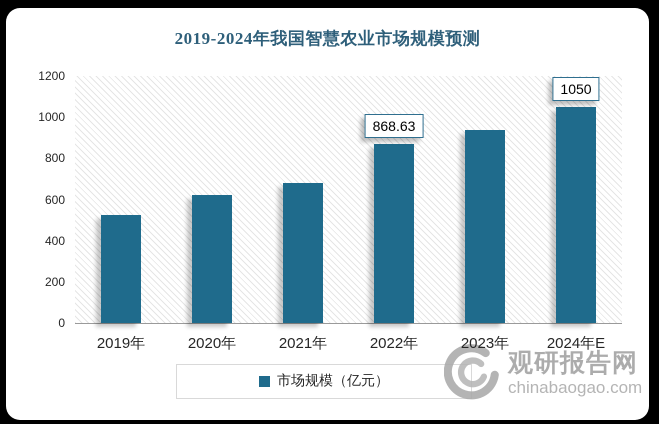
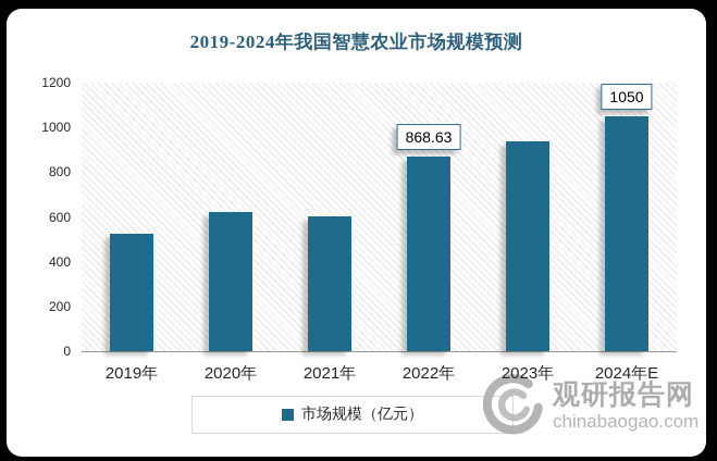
2021年: 680 -> 600
